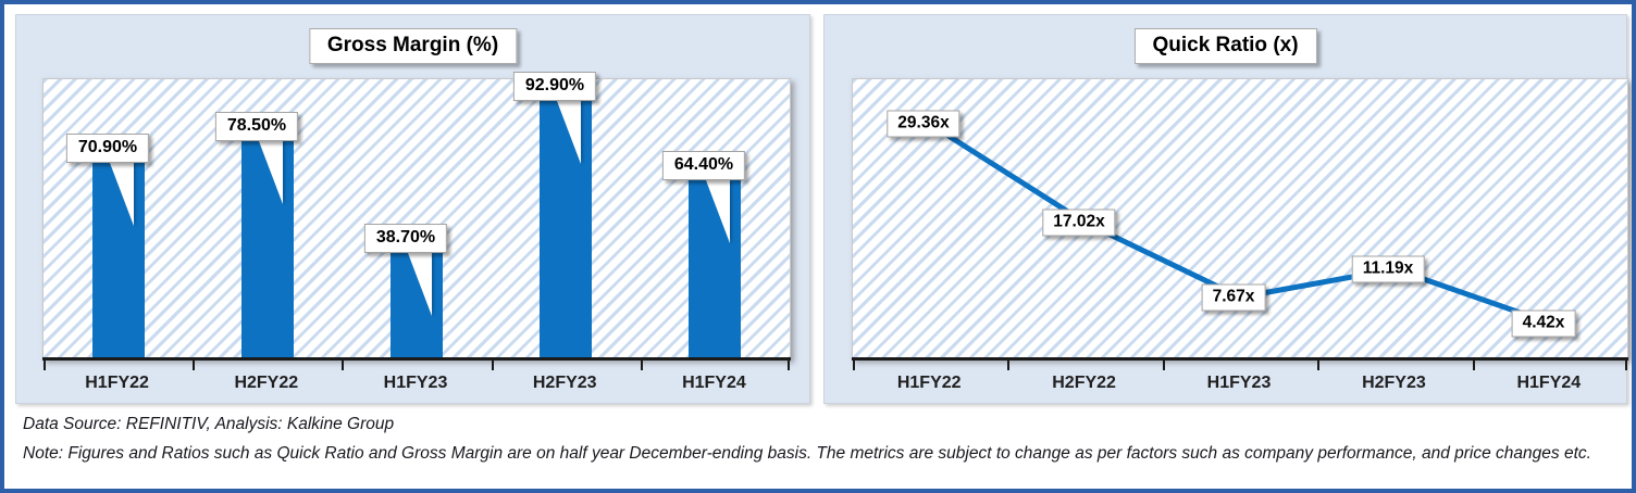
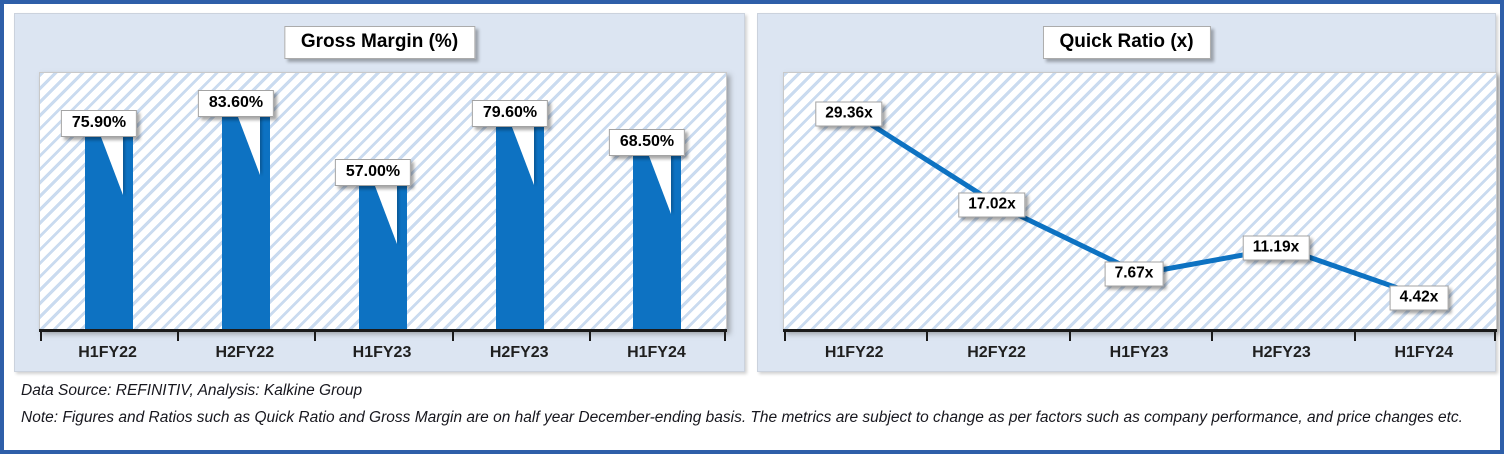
Gross Margin (%)/H1FY22: 70.90% -> 75.90%
Gross Margin (%)/H2FY22: 78.50% -> 83.60%
Gross Margin (%)/H1FY23: 38.70% -> 57.00%
Gross Margin (%)/H2FY23: 92.90% -> 79.60%
Gross Margin (%)/H1FY24: 64.40% -> 68.50%
